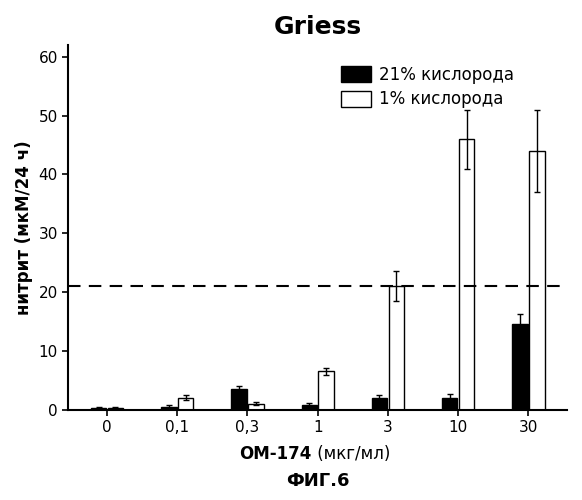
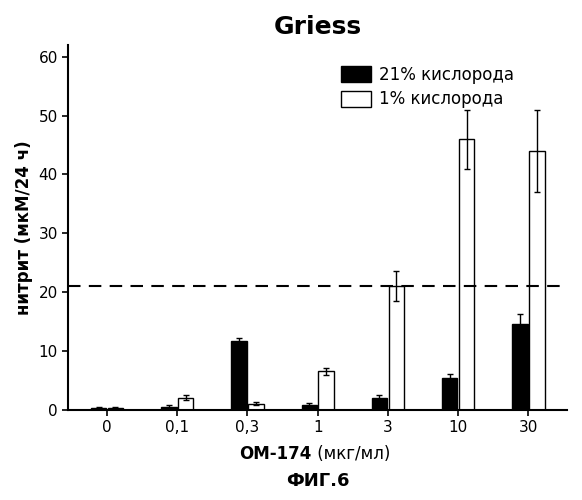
21% кислорода/0,3: 3.5 -> 11.6
21% кислорода/10: 2.0 -> 5.4
